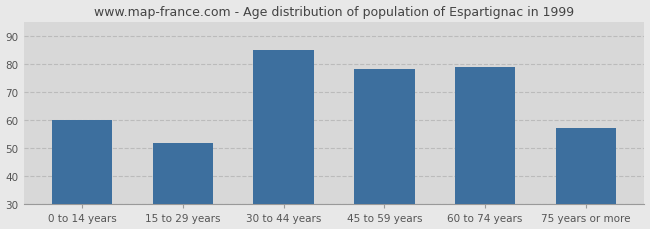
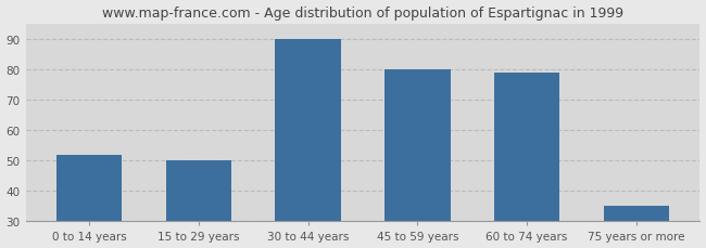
0 to 14 years: 60 -> 52
15 to 29 years: 52 -> 50
30 to 44 years: 85 -> 90
45 to 59 years: 78 -> 80
75 years or more: 57 -> 35
